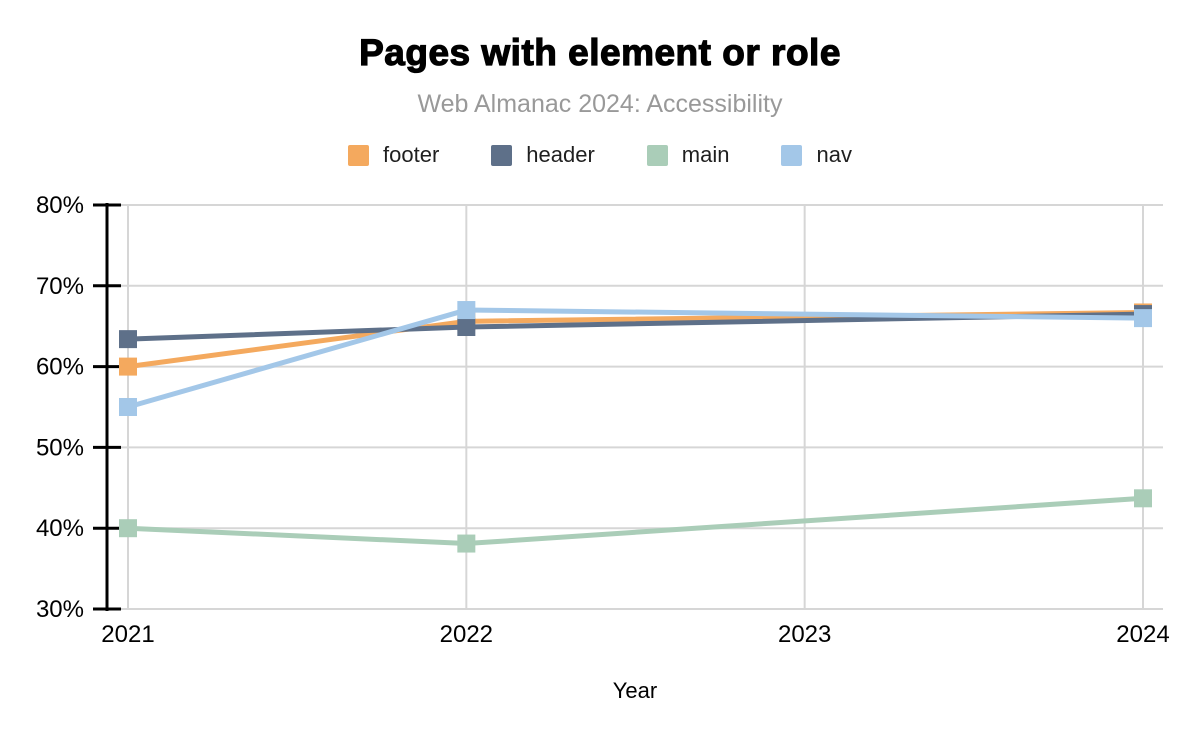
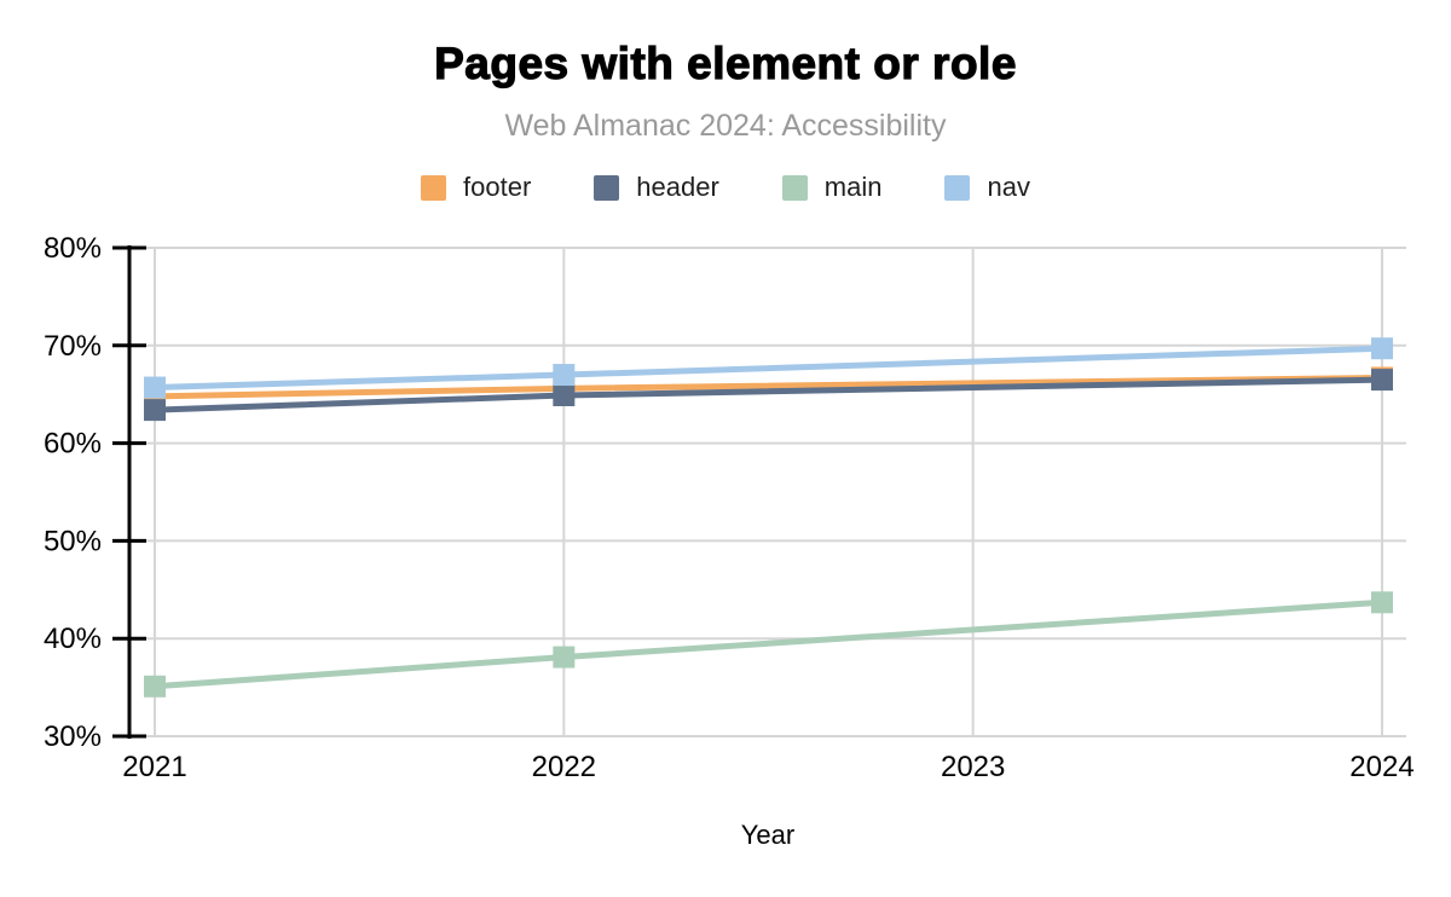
footer/2021: 60% -> 65%
main/2021: 40% -> 35%
nav/2021: 55% -> 66%
nav/2024: 66% -> 70%
